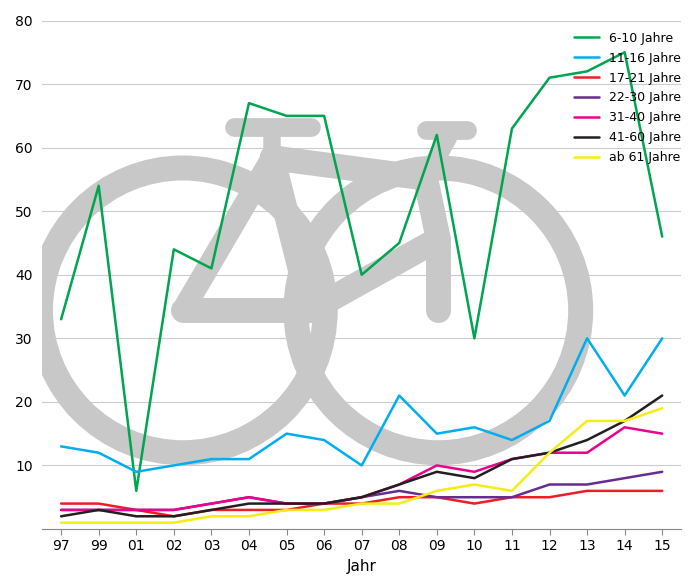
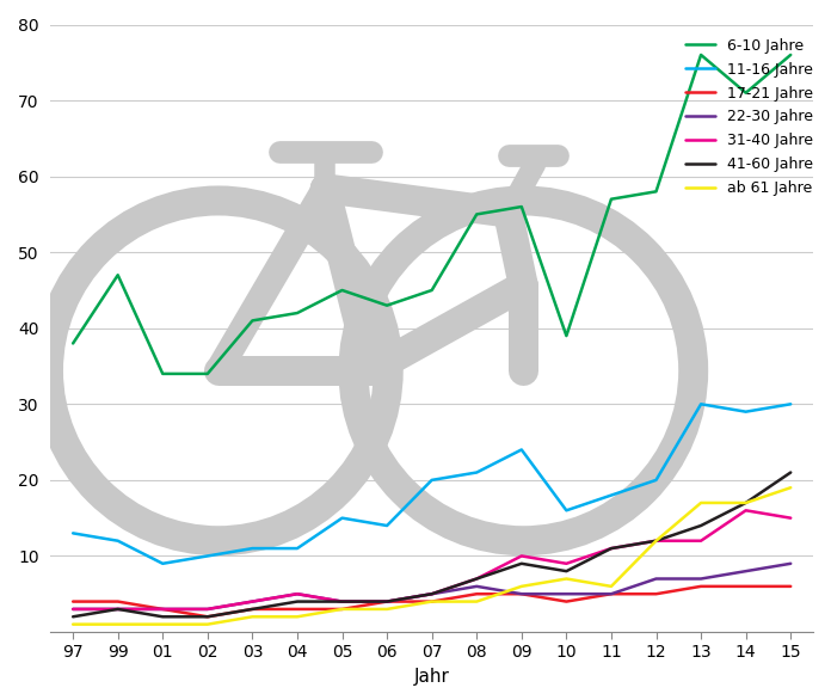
6-10 Jahre/97: 33 -> 38
6-10 Jahre/99: 54 -> 47
6-10 Jahre/01: 6 -> 34
6-10 Jahre/02: 44 -> 34
6-10 Jahre/04: 67 -> 42
6-10 Jahre/05: 65 -> 45
6-10 Jahre/06: 65 -> 43
6-10 Jahre/07: 40 -> 45
11-16 Jahre/07: 10 -> 20
6-10 Jahre/08: 45 -> 55
6-10 Jahre/09: 62 -> 56
11-16 Jahre/09: 15 -> 24
6-10 Jahre/10: 30 -> 39
6-10 Jahre/11: 63 -> 57
11-16 Jahre/11: 14 -> 18
6-10 Jahre/12: 71 -> 58
11-16 Jahre/12: 17 -> 20
6-10 Jahre/13: 72 -> 76
6-10 Jahre/14: 75 -> 71
11-16 Jahre/14: 21 -> 29
6-10 Jahre/15: 46 -> 76
